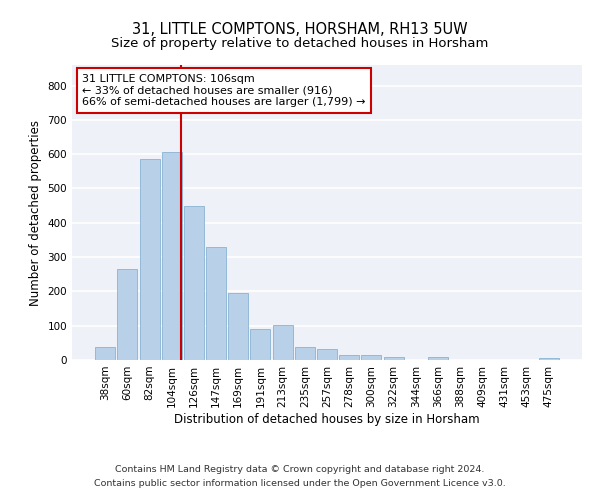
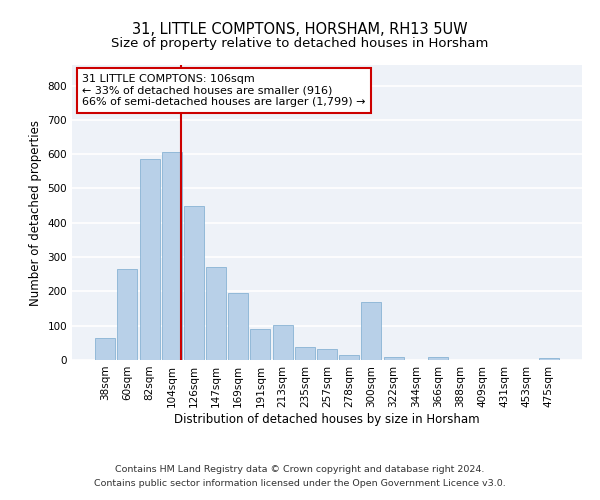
38sqm: 37 -> 65
147sqm: 328 -> 270
300sqm: 14 -> 170
